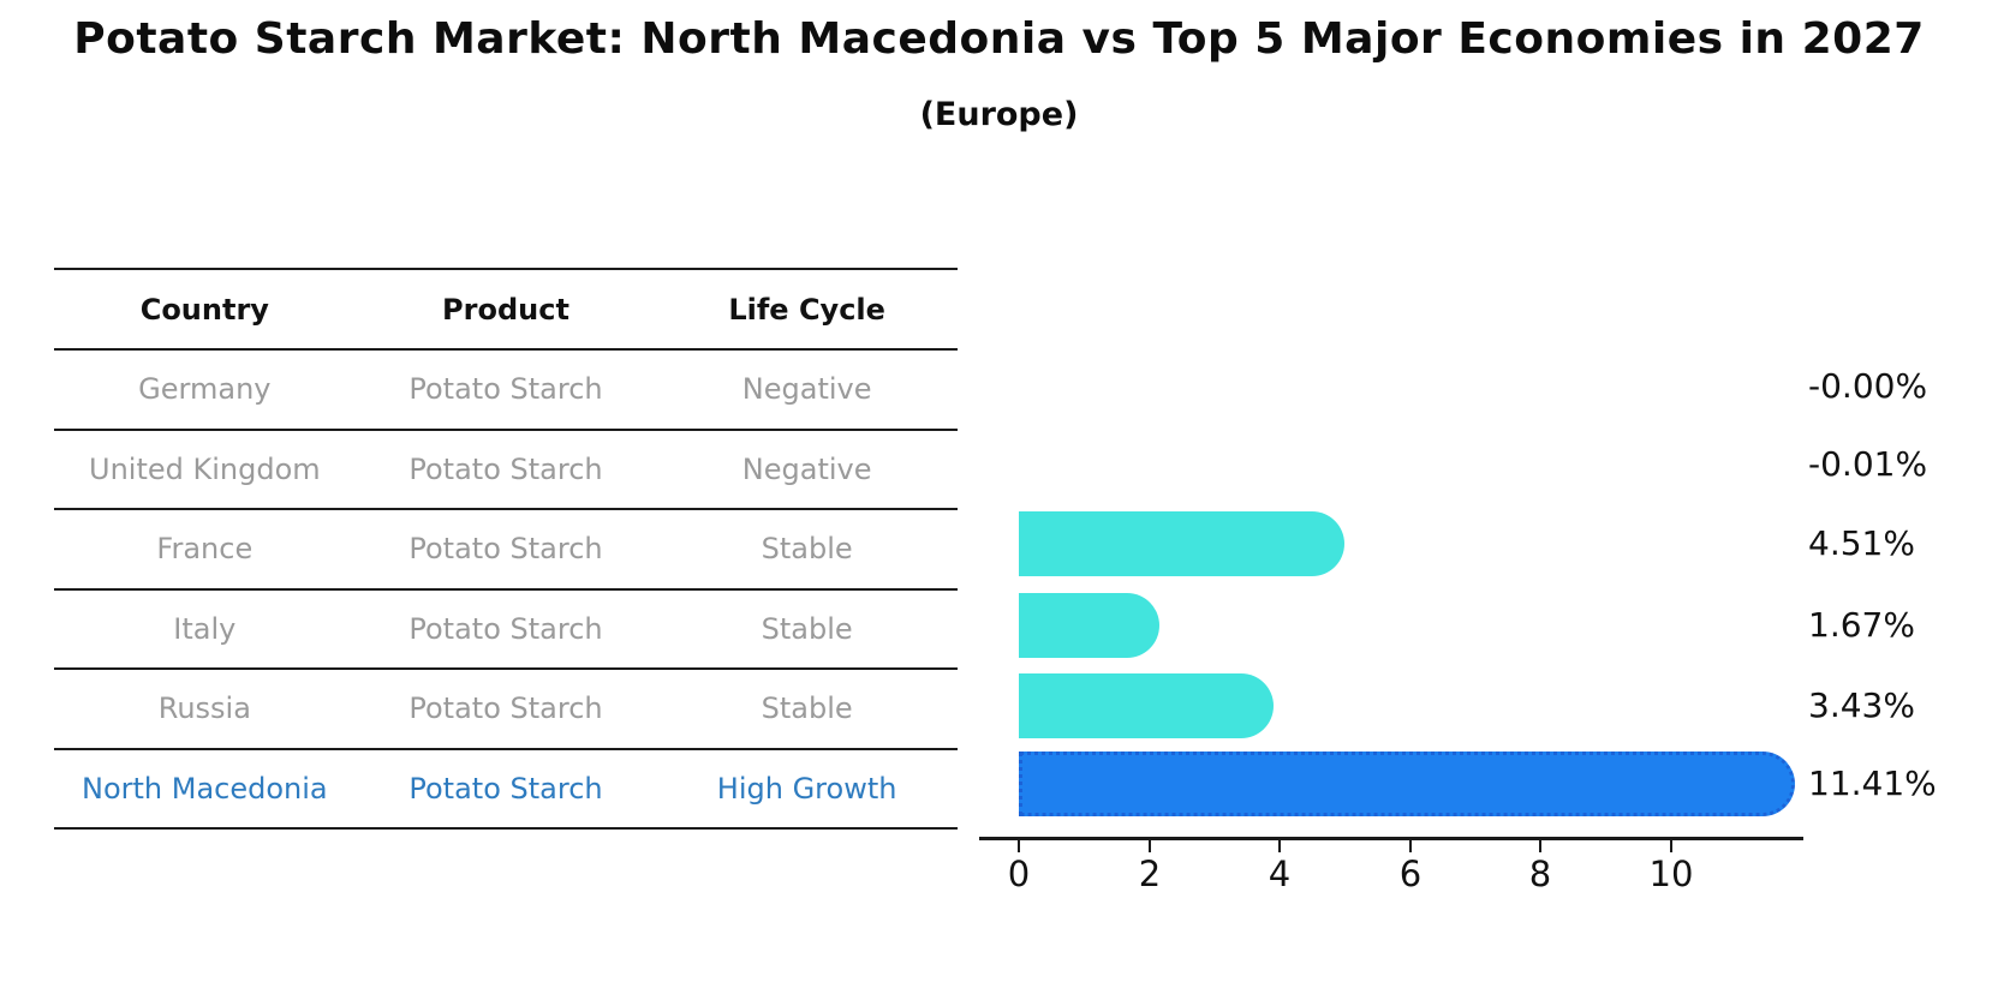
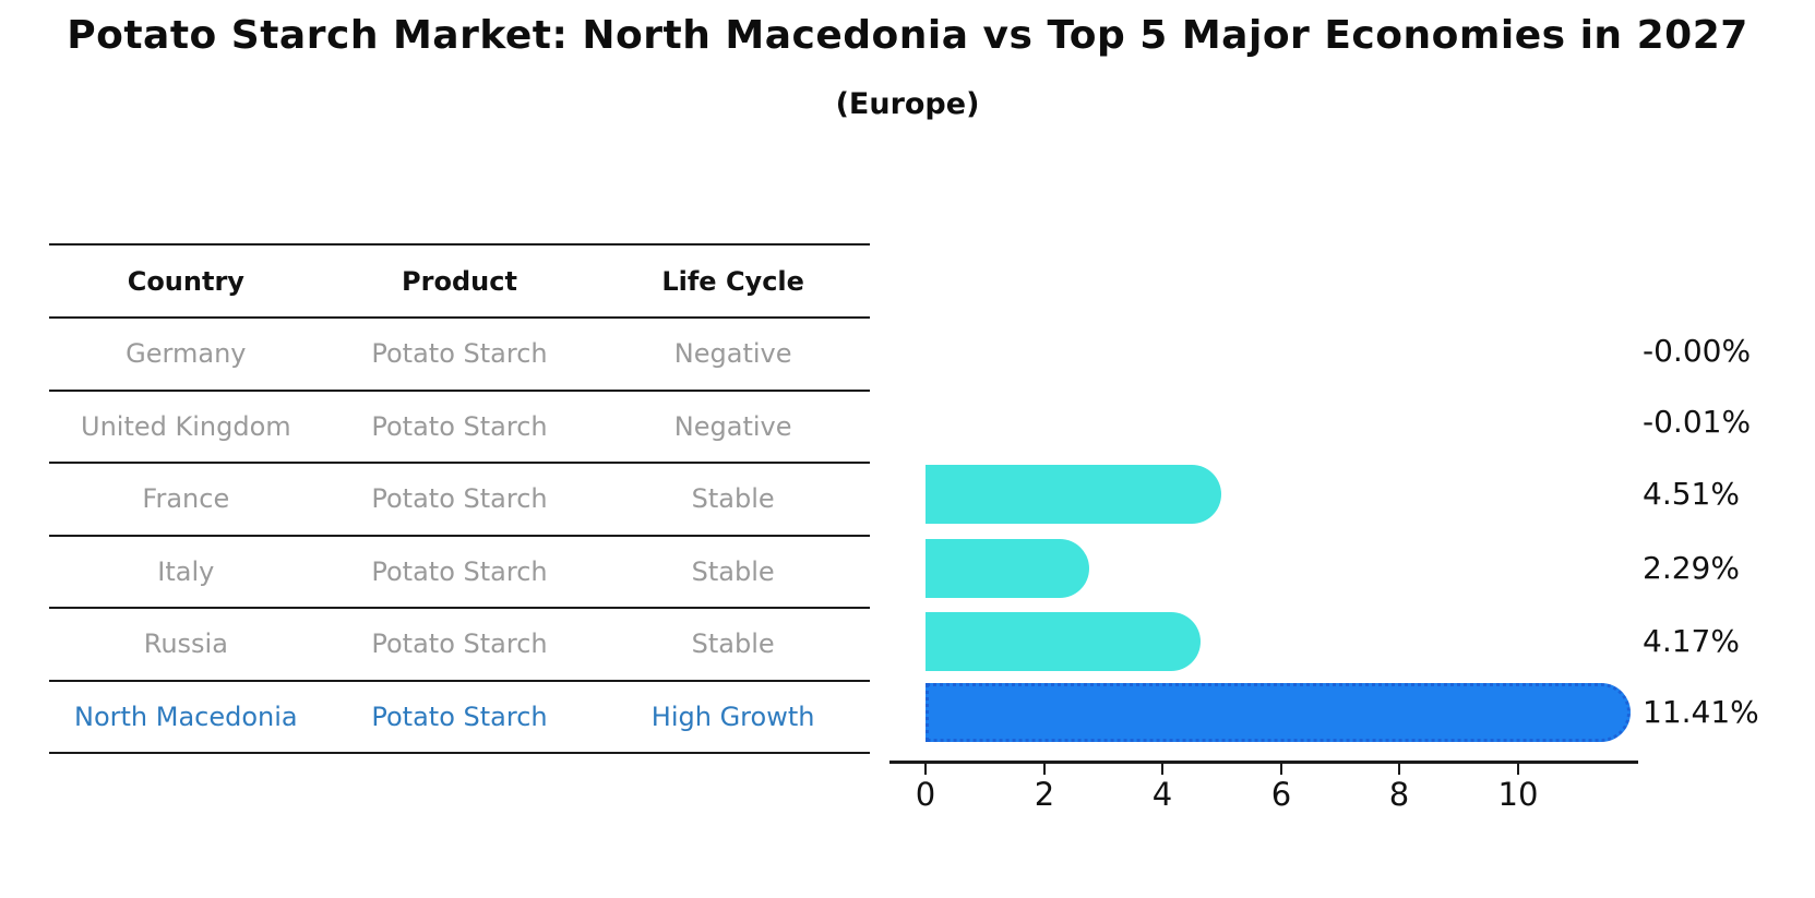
Italy: 1.67% -> 2.29%
Russia: 3.43% -> 4.17%
